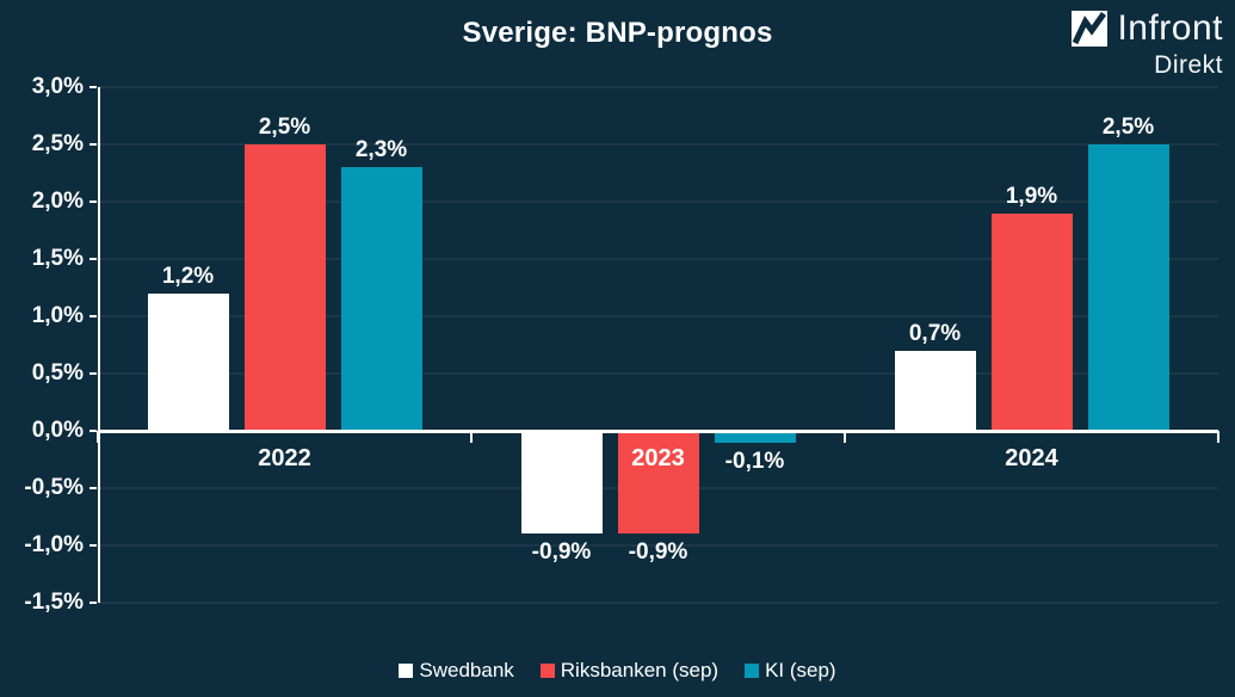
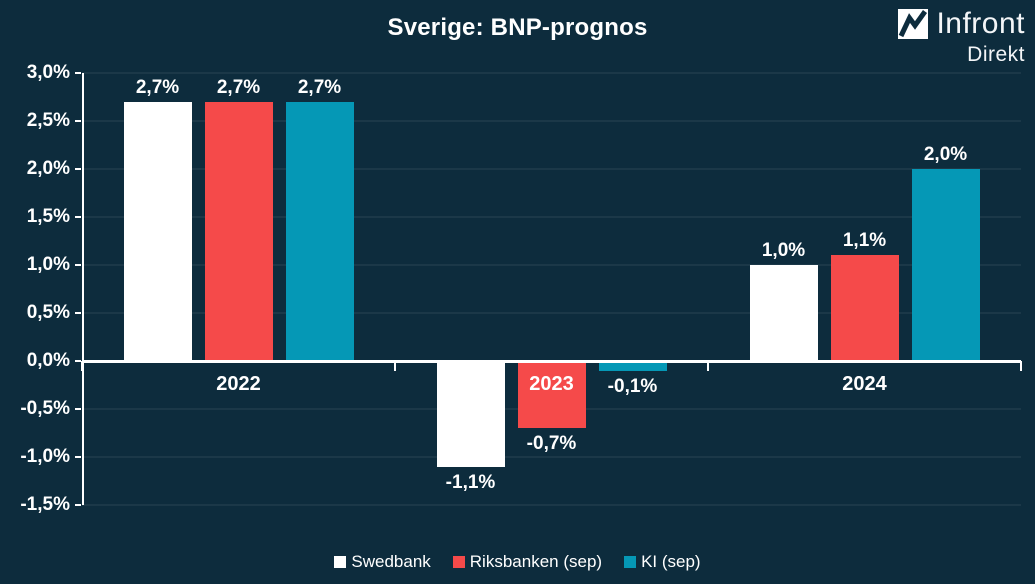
Swedbank/2022: 1,2% -> 2,7%
Riksbanken (sep)/2022: 2,5% -> 2,7%
KI (sep)/2022: 2,3% -> 2,7%
Swedbank/2023: -0,9% -> -1,1%
Riksbanken (sep)/2023: -0,9% -> -0,7%
Swedbank/2024: 0,7% -> 1,0%
Riksbanken (sep)/2024: 1,9% -> 1,1%
KI (sep)/2024: 2,5% -> 2,0%
